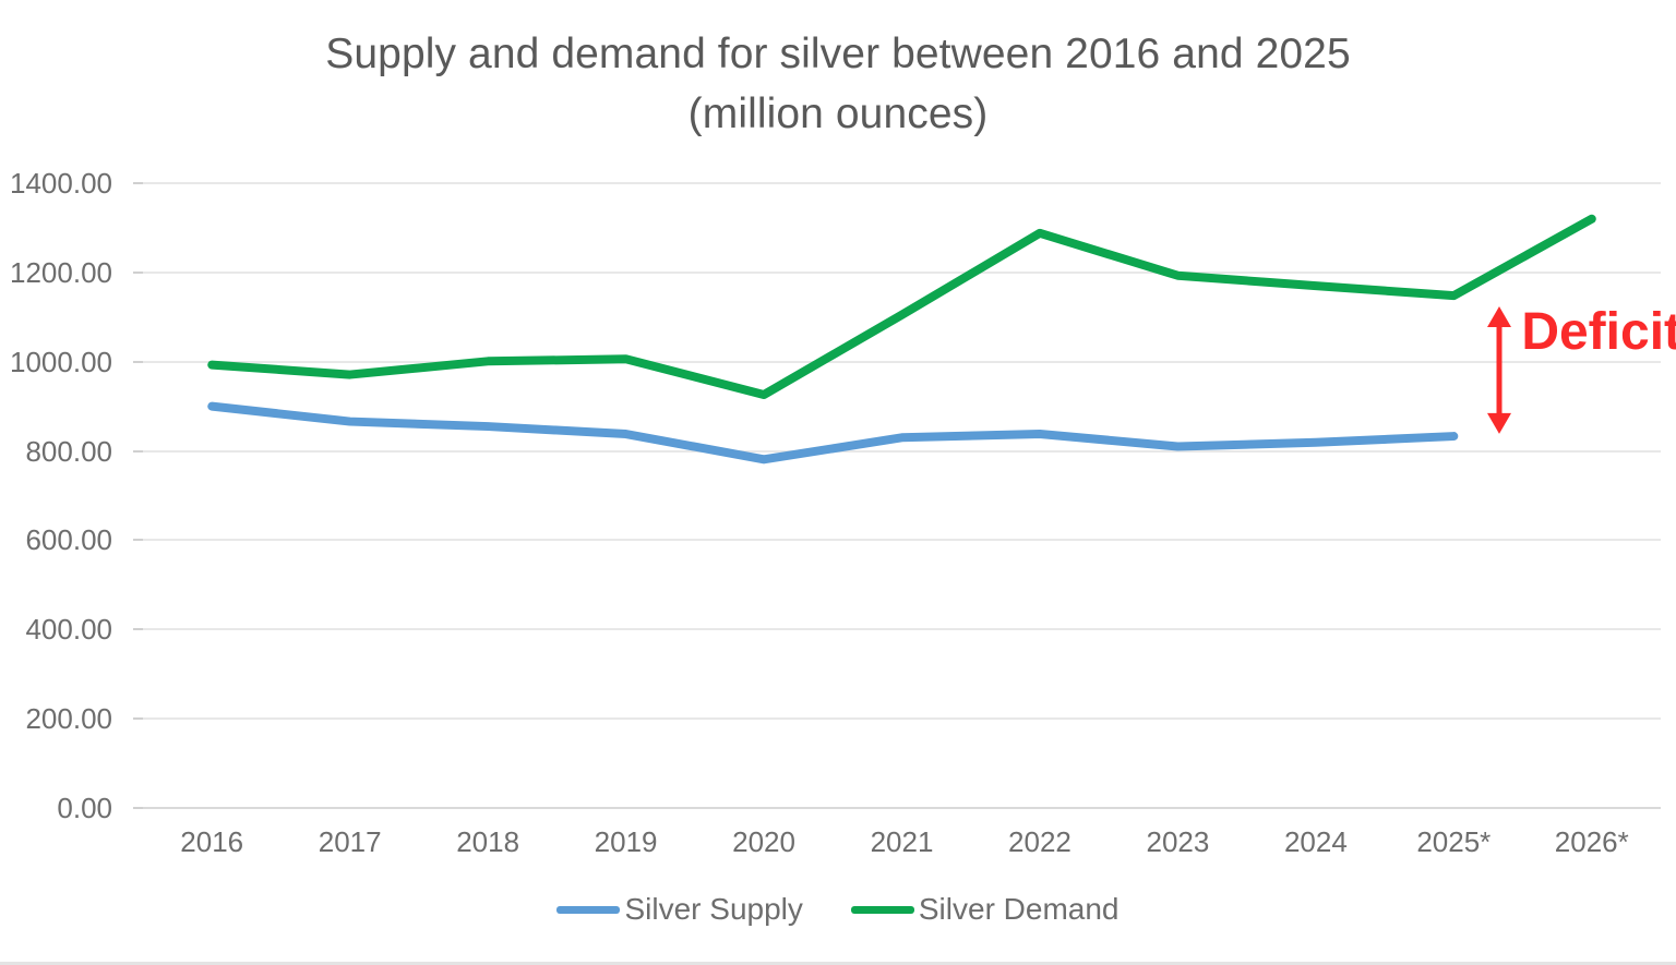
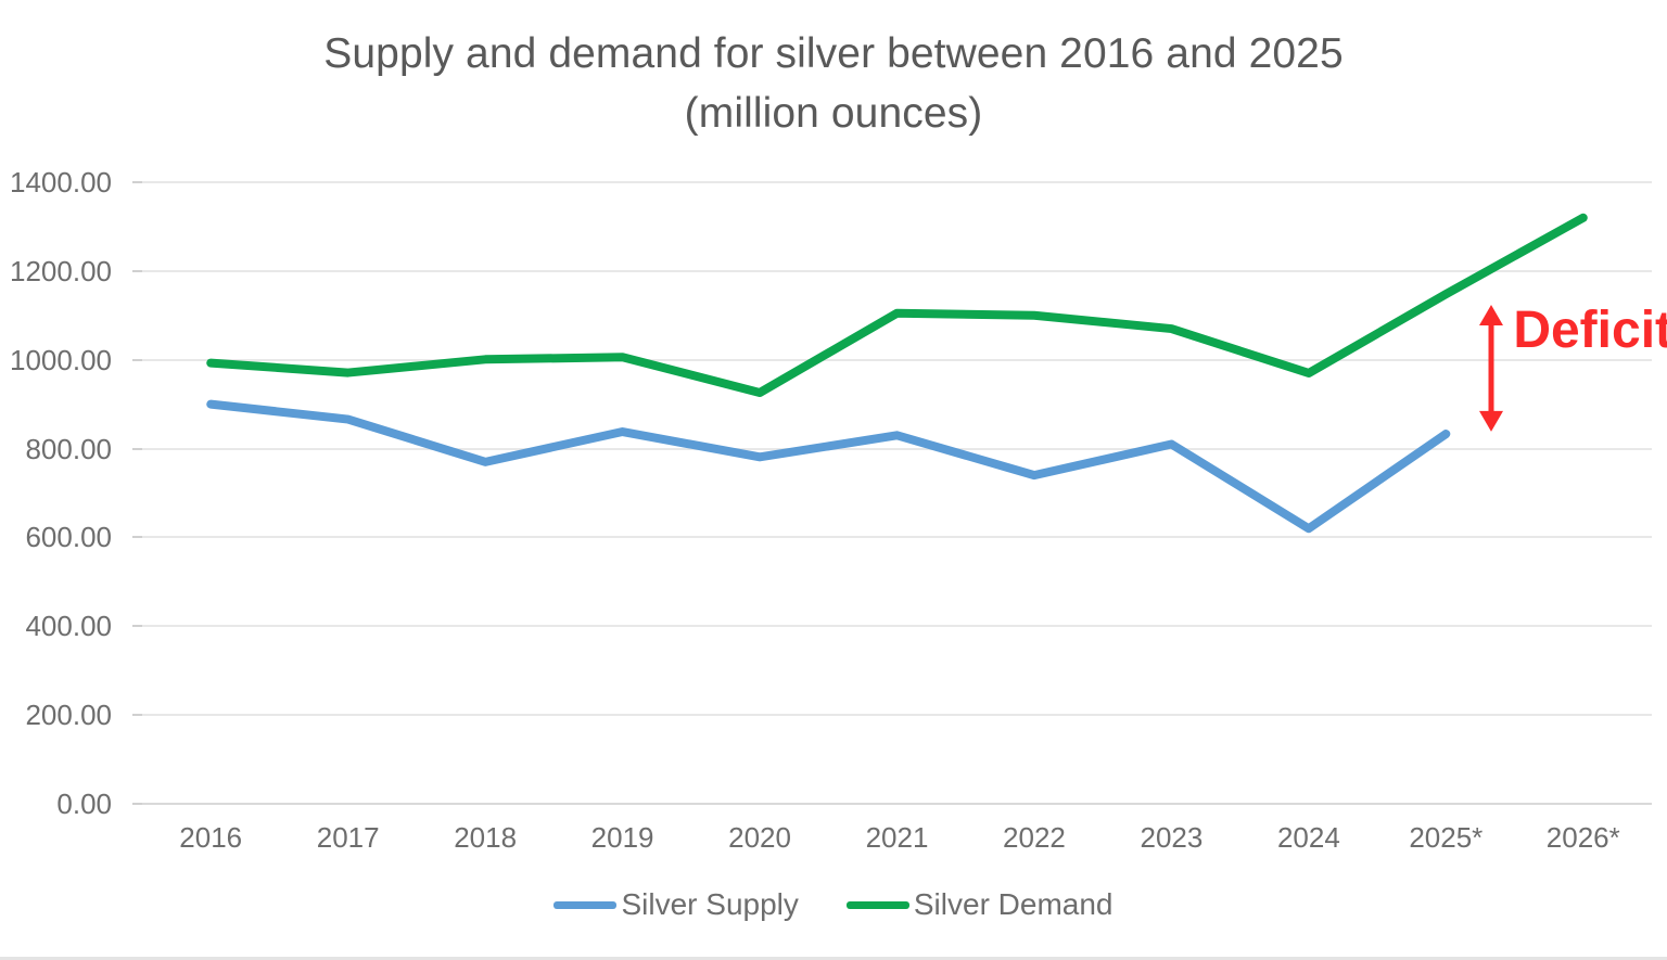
Silver Supply/2018: 860 -> 770
Silver Supply/2022: 840 -> 740
Silver Demand/2022: 1290 -> 1100
Silver Demand/2023: 1190 -> 1070
Silver Supply/2024: 820 -> 620
Silver Demand/2024: 1170 -> 970
